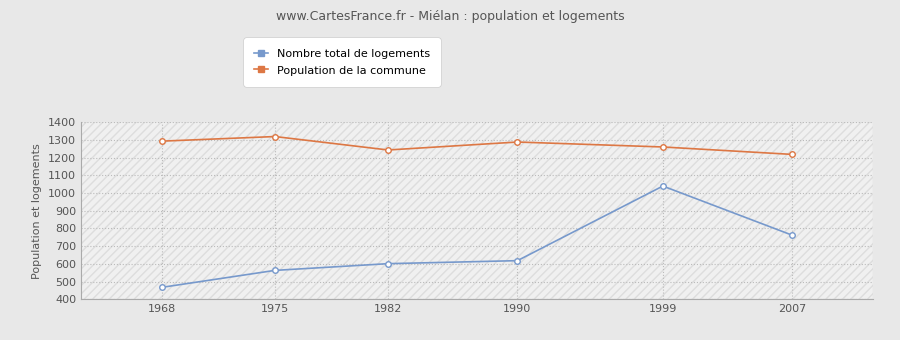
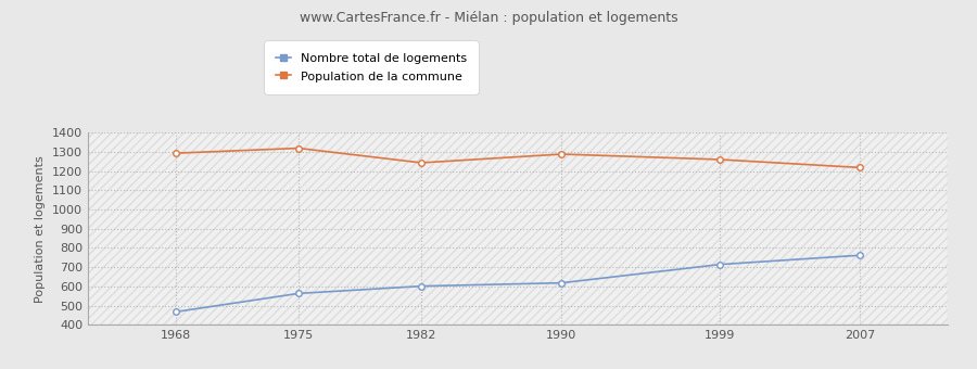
Nombre total de logements/1999: 1040 -> 710
